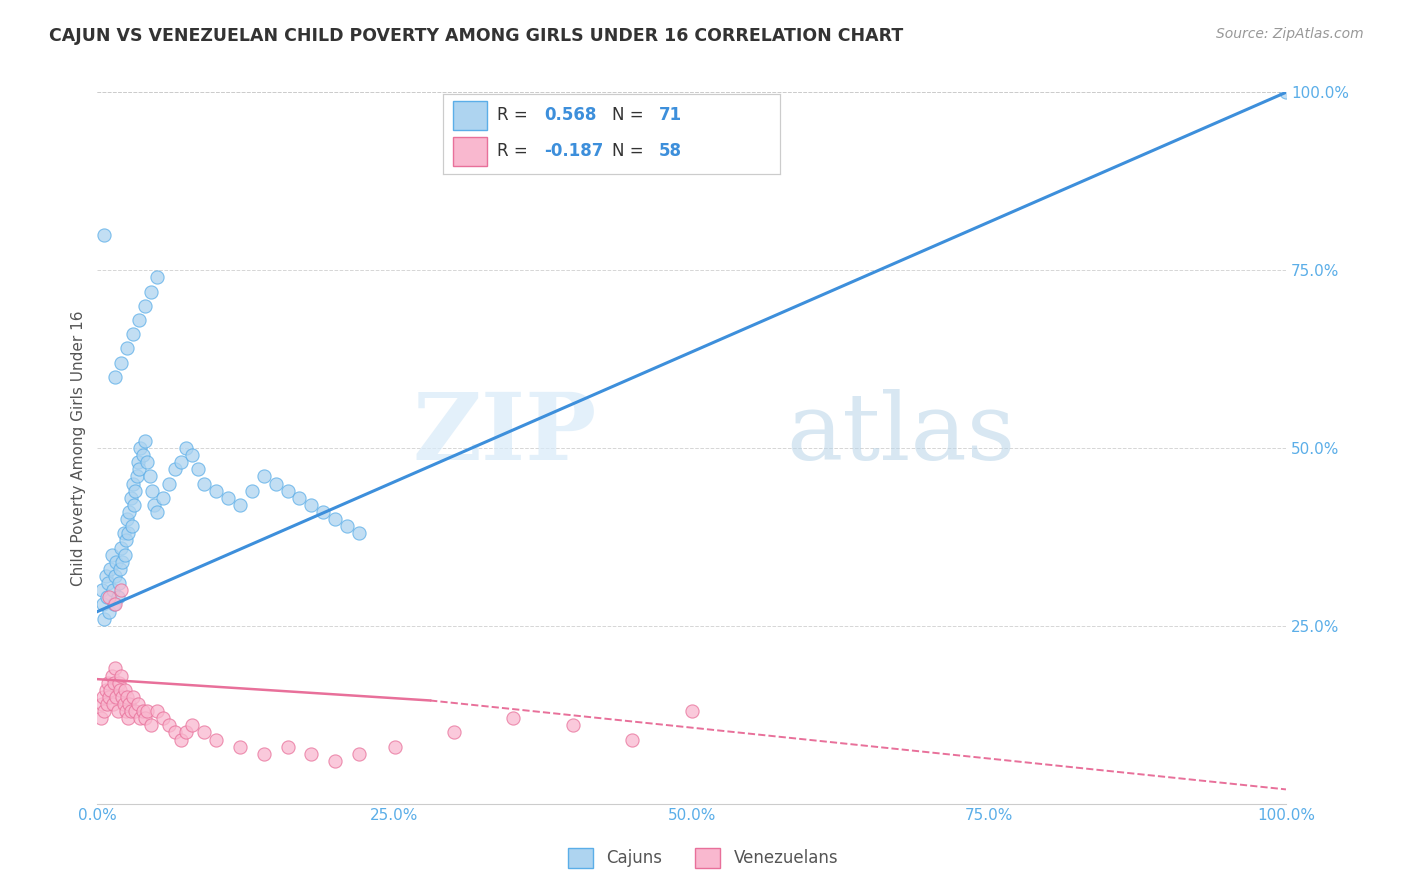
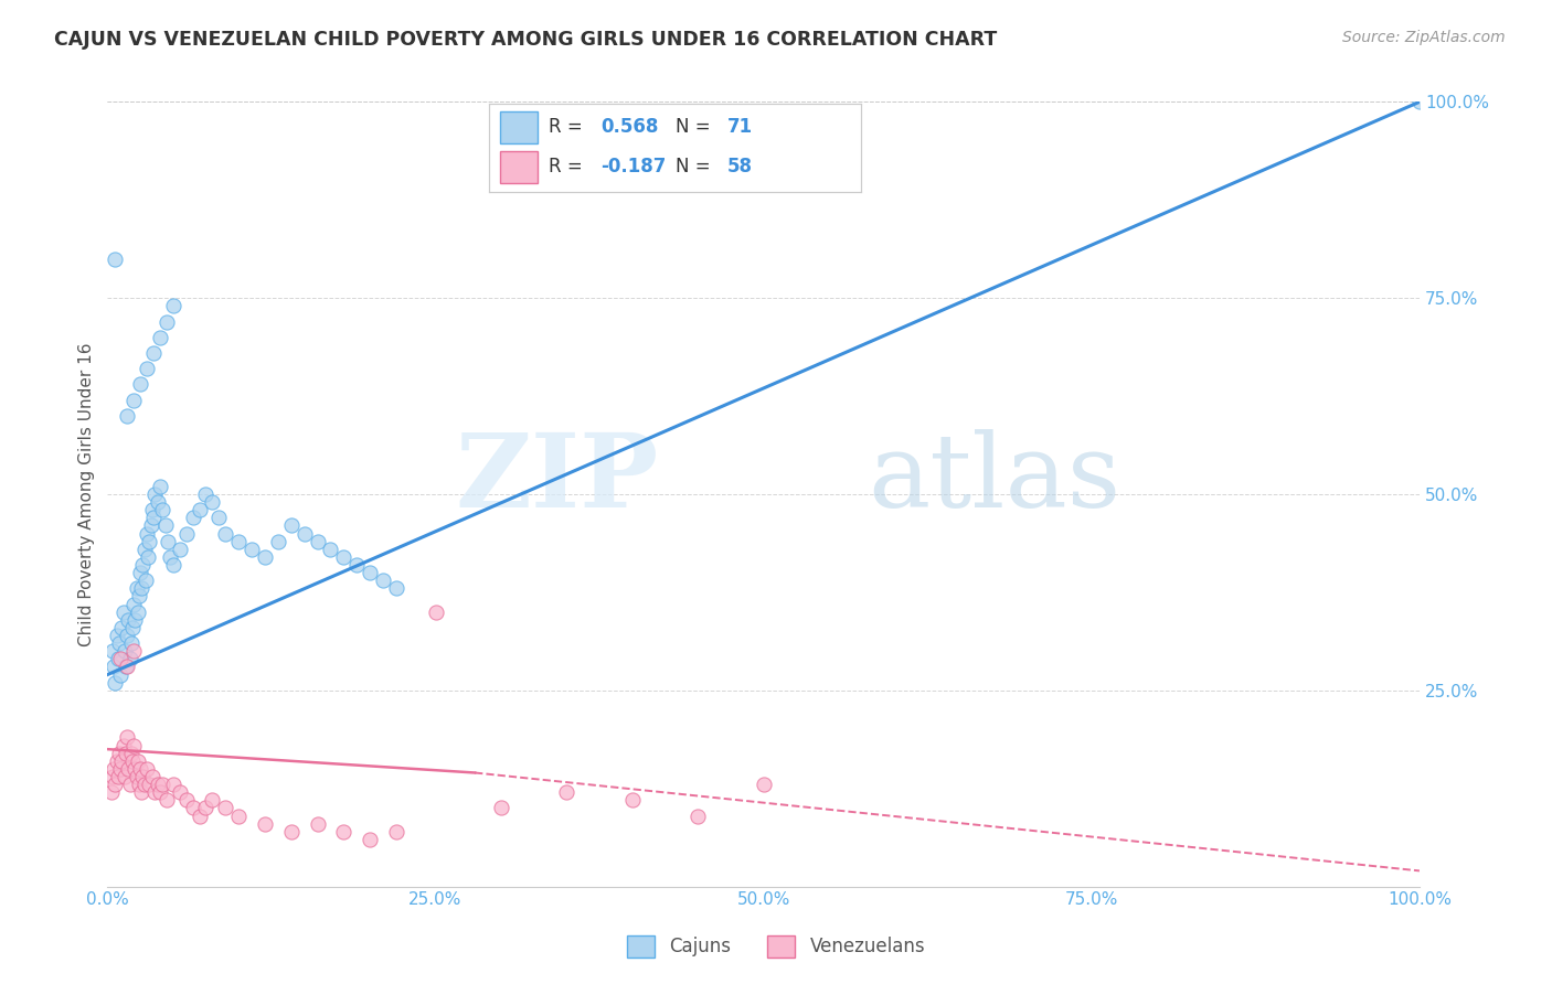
Venezuelans/25.0%: 8% -> 35%
